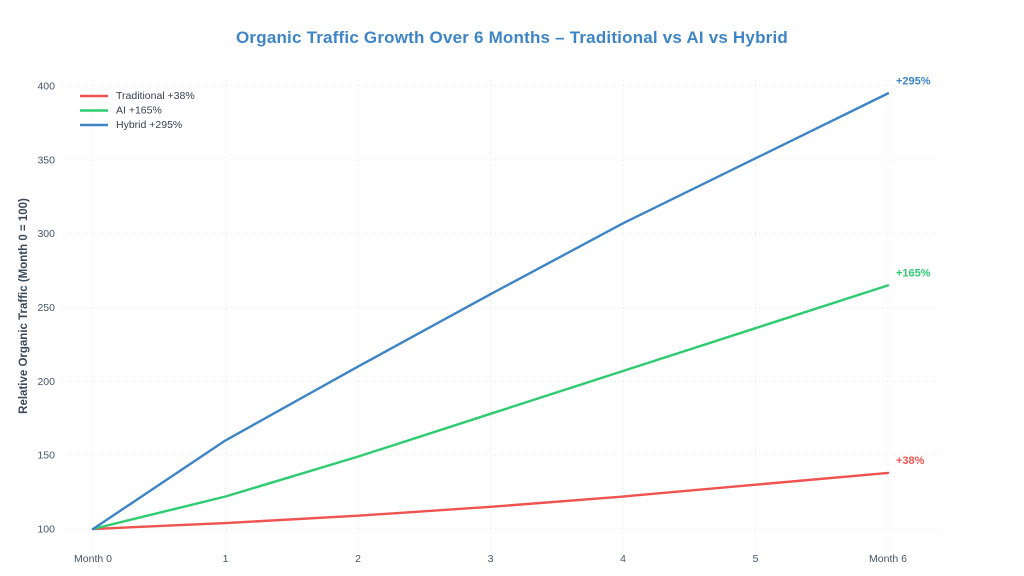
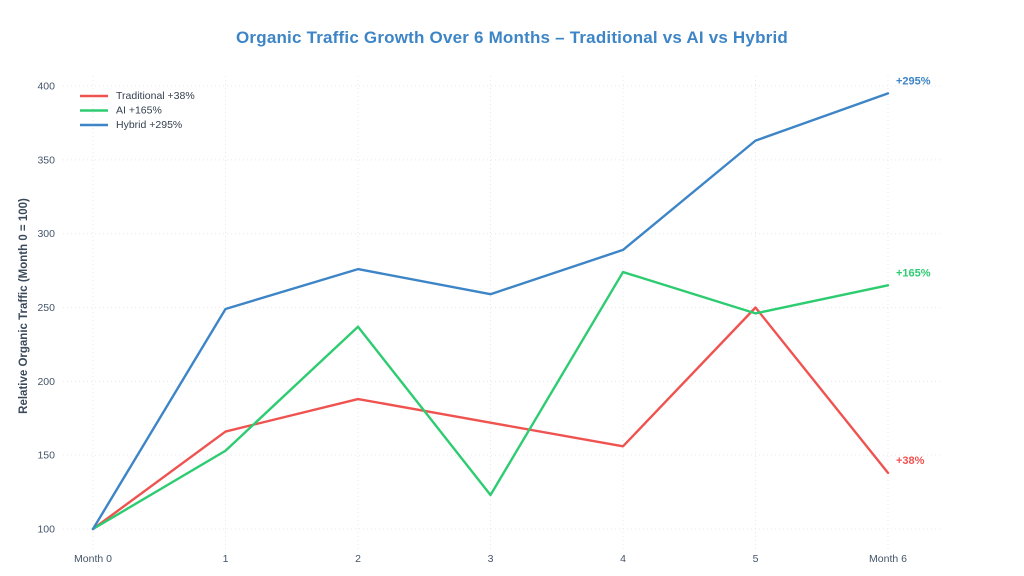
Traditional +38%/1: 104 -> 166
AI +165%/1: 122 -> 153
Hybrid +295%/1: 160 -> 249
Traditional +38%/2: 109 -> 188
AI +165%/2: 149 -> 237
Hybrid +295%/2: 210 -> 276
Traditional +38%/3: 115 -> 172
AI +165%/3: 178 -> 123
Traditional +38%/4: 122 -> 156
AI +165%/4: 207 -> 274
Hybrid +295%/4: 307 -> 289
Traditional +38%/5: 130 -> 250
AI +165%/5: 236 -> 246
Hybrid +295%/5: 351 -> 363
